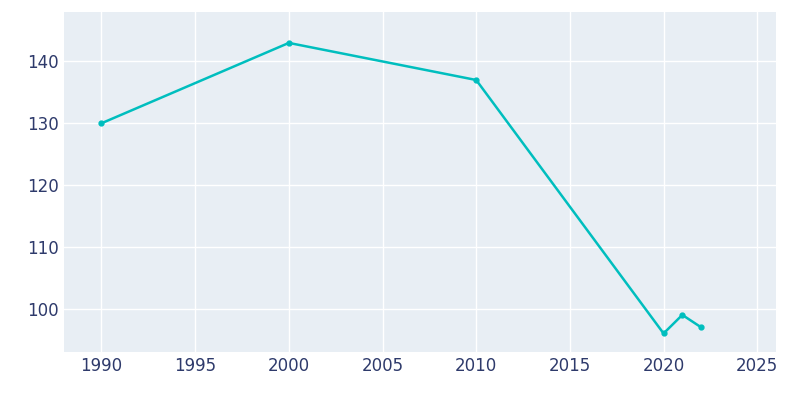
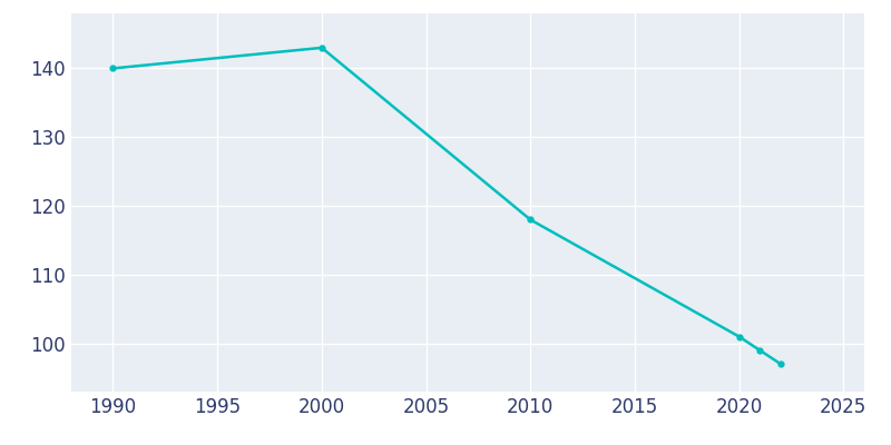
1990: 130 -> 140
2010: 137 -> 118
2020: 96 -> 101
